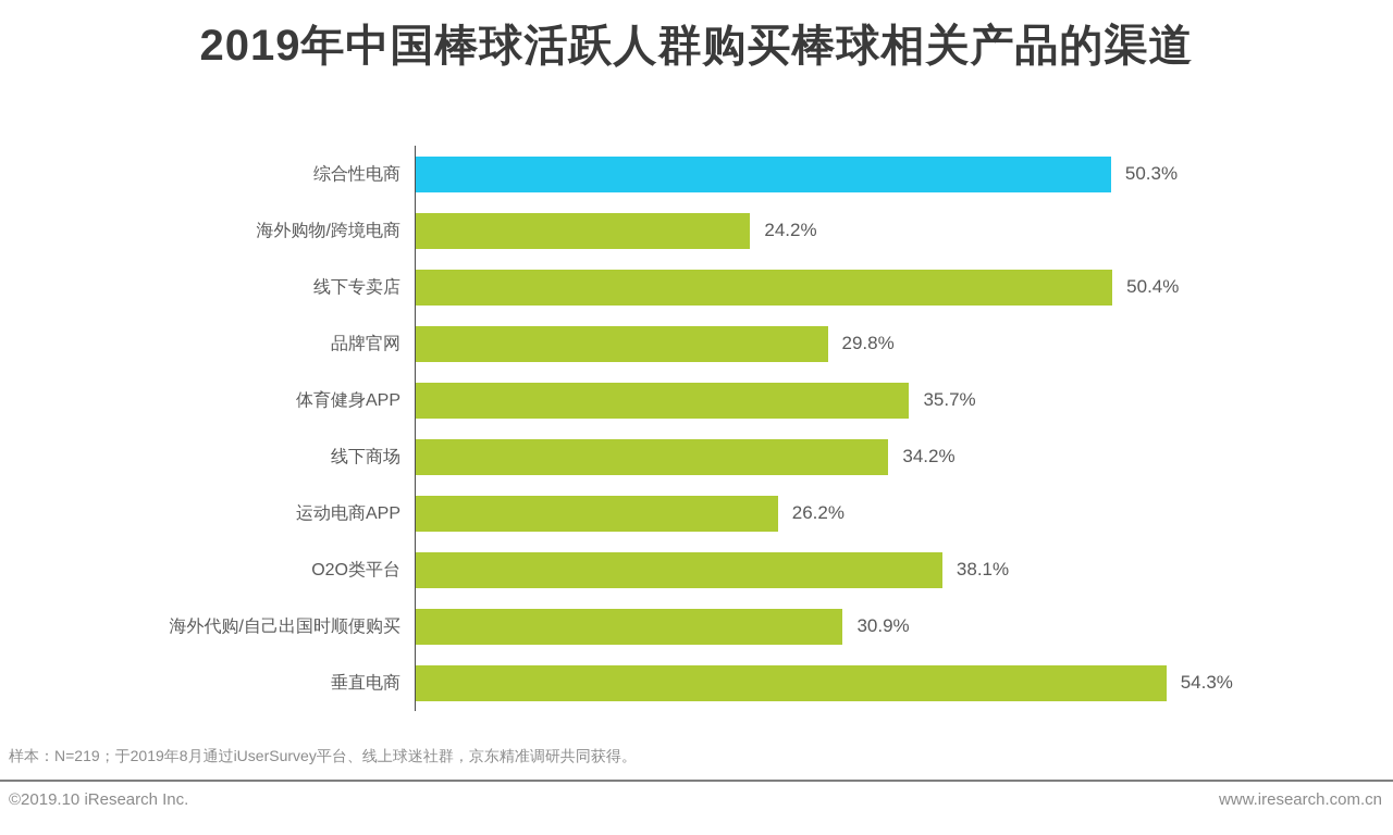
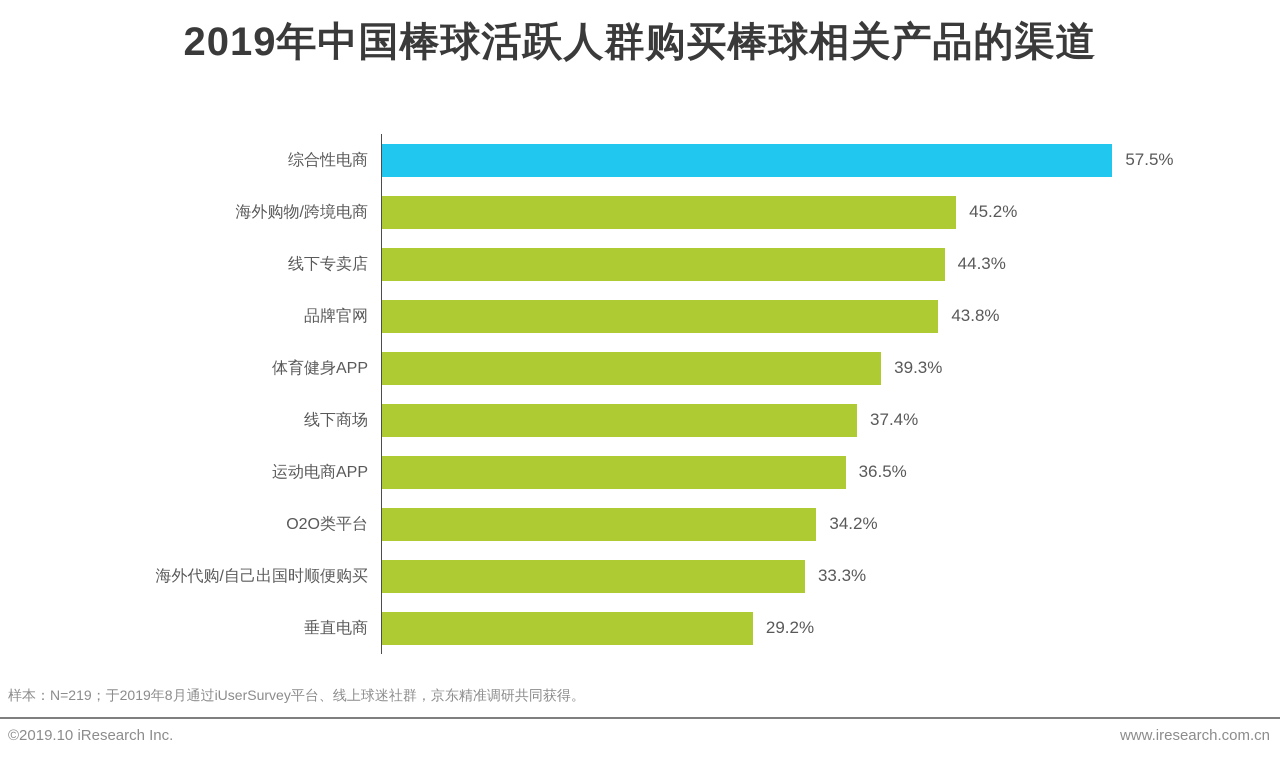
综合性电商: 50.3% -> 57.5%
海外购物/跨境电商: 24.2% -> 45.2%
线下专卖店: 50.4% -> 44.3%
品牌官网: 29.8% -> 43.8%
体育健身APP: 35.7% -> 39.3%
线下商场: 34.2% -> 37.4%
运动电商APP: 26.2% -> 36.5%
O2O类平台: 38.1% -> 34.2%
海外代购/自己出国时顺便购买: 30.9% -> 33.3%
垂直电商: 54.3% -> 29.2%
